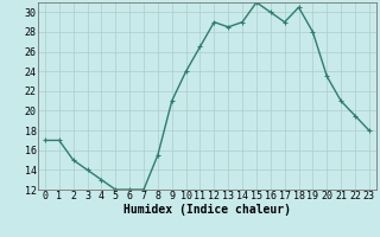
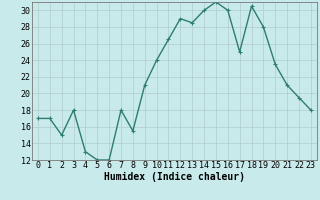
3: 14.0 -> 18.0
7: 12.0 -> 18.0
14: 29.0 -> 30.0
17: 29.0 -> 25.0
